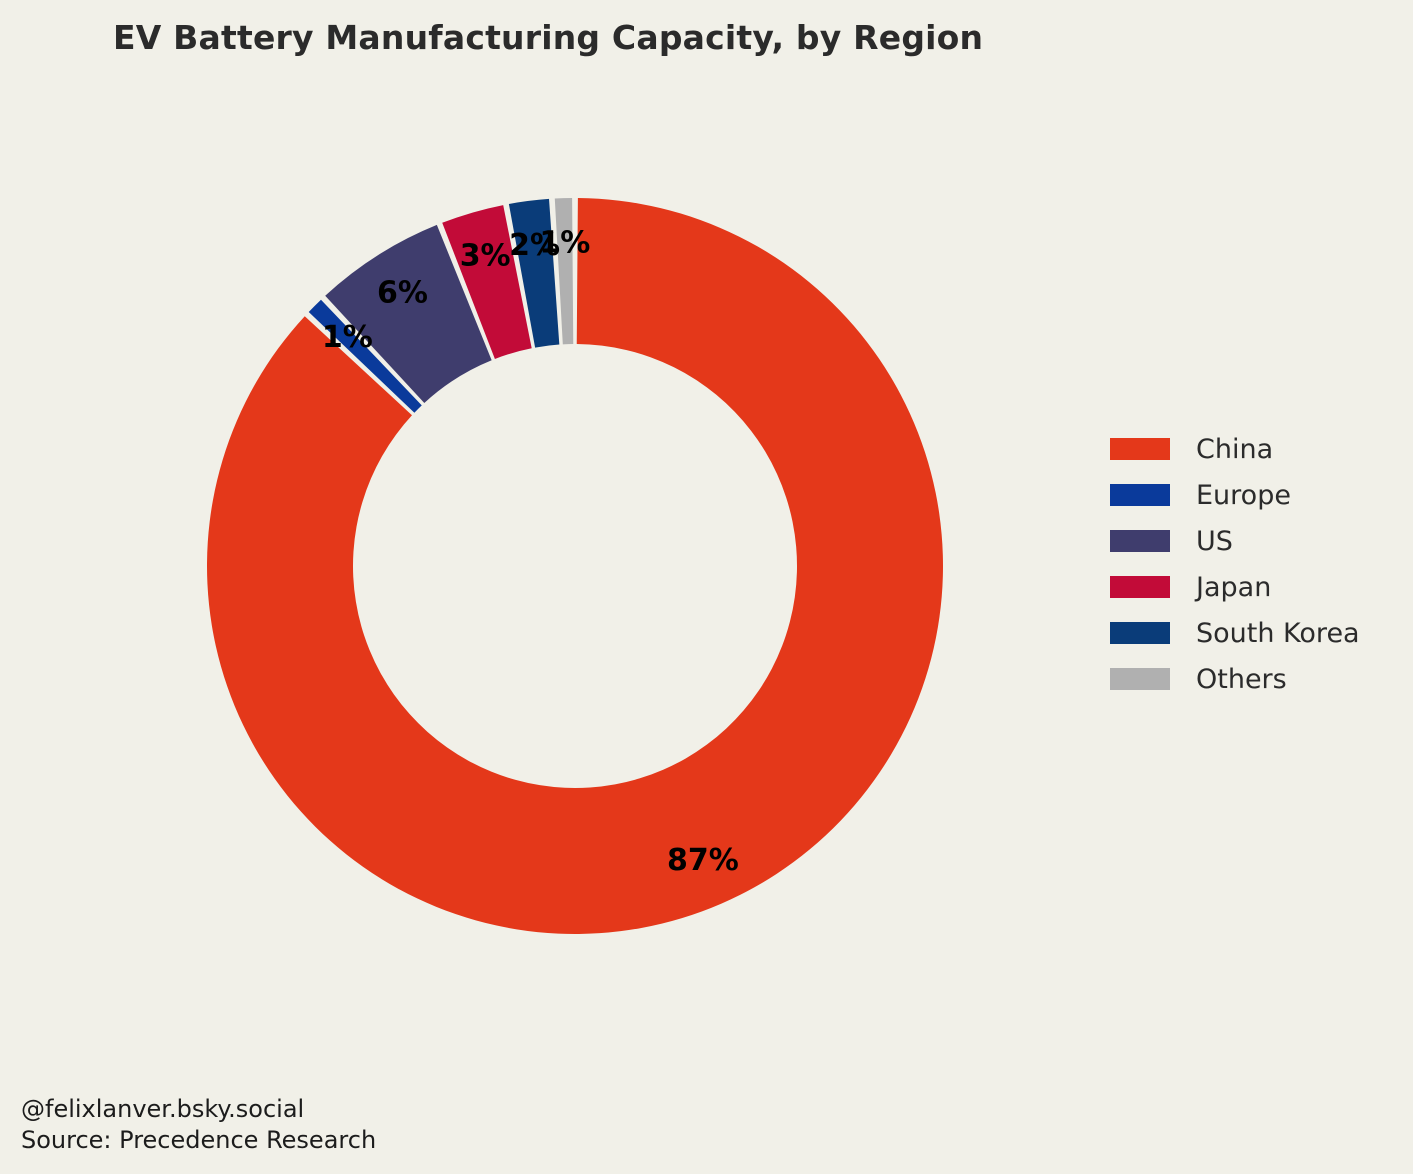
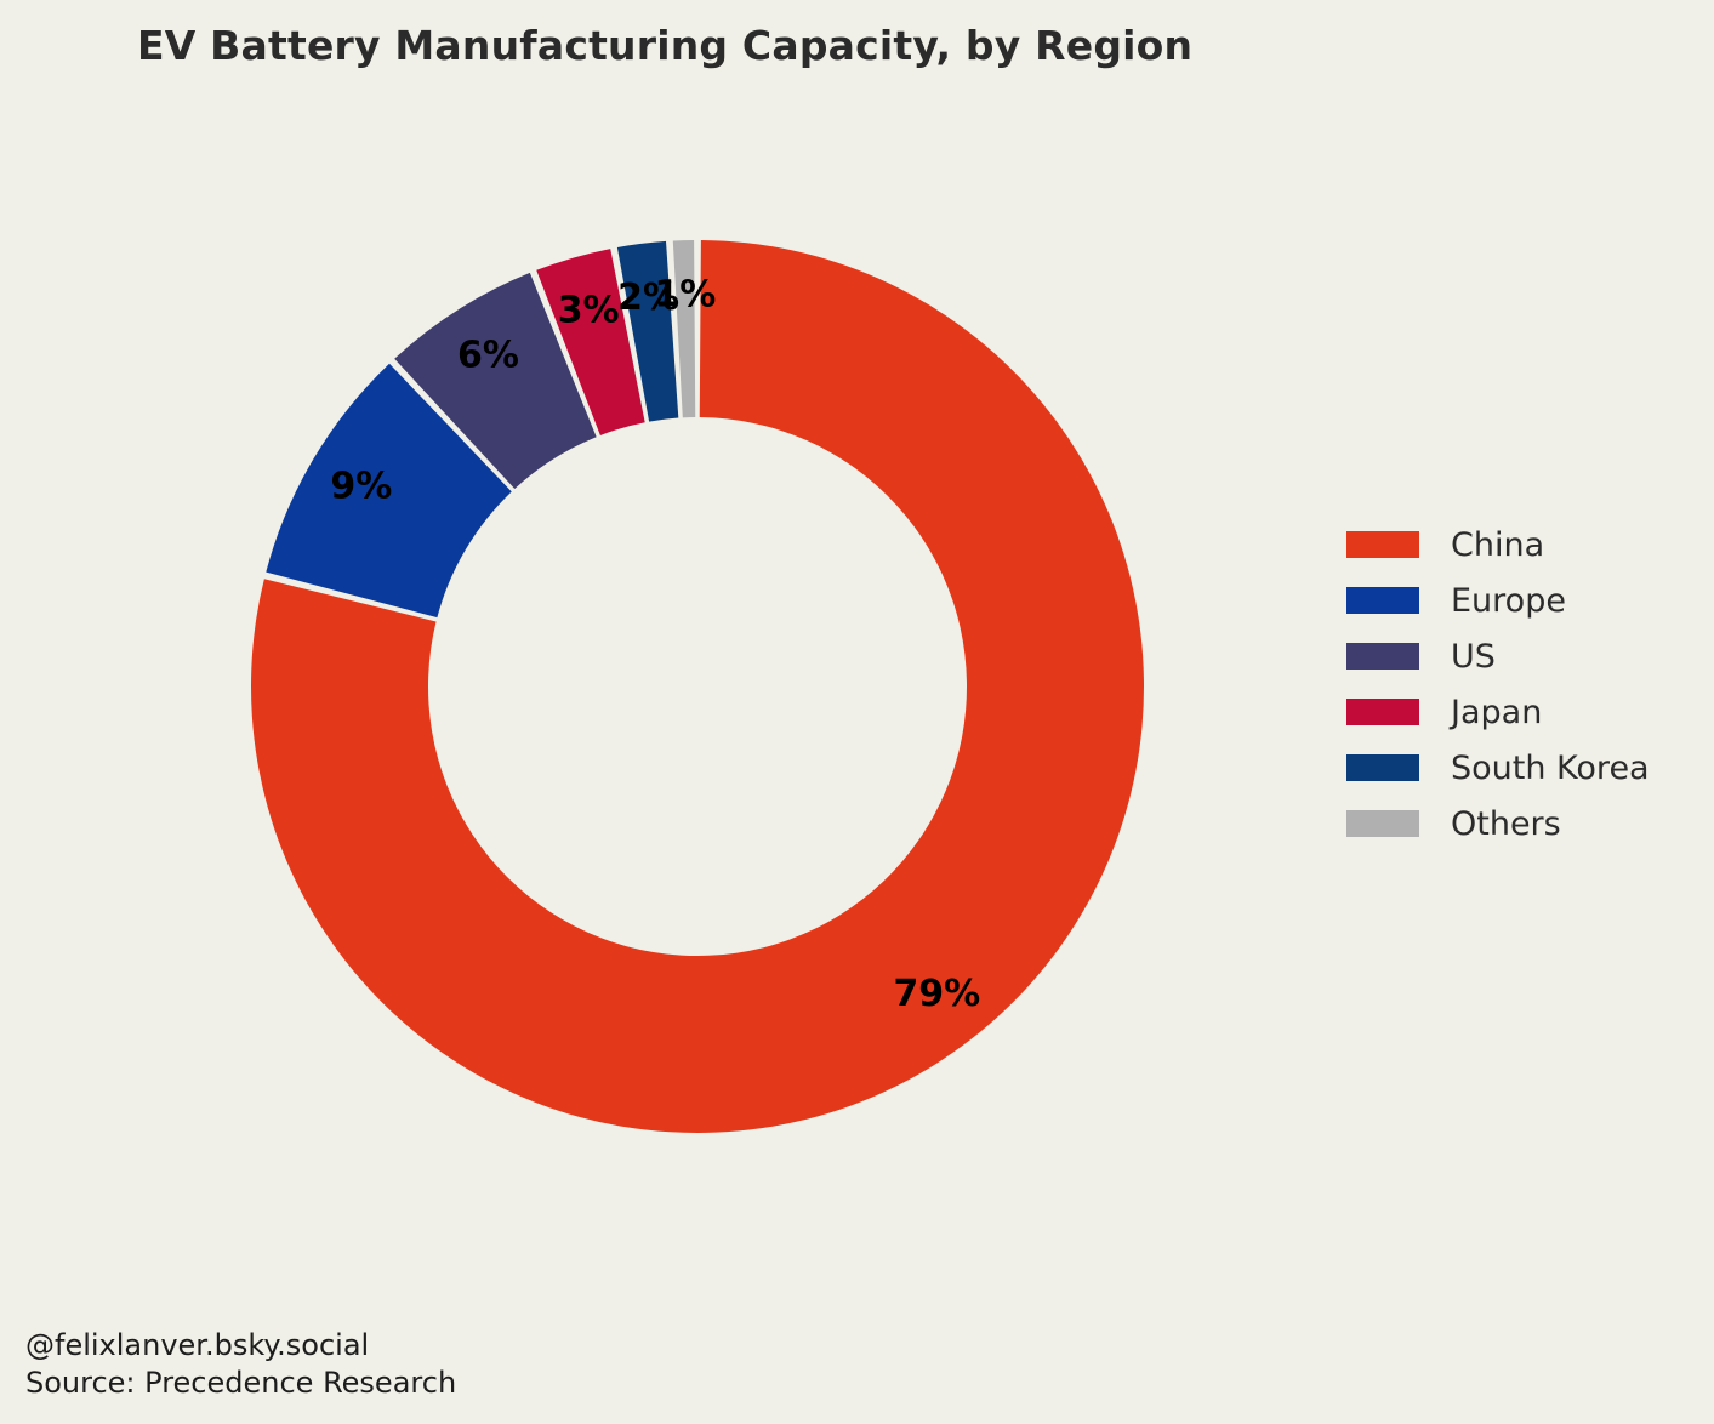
China: 87% -> 79%
Europe: 1% -> 9%
